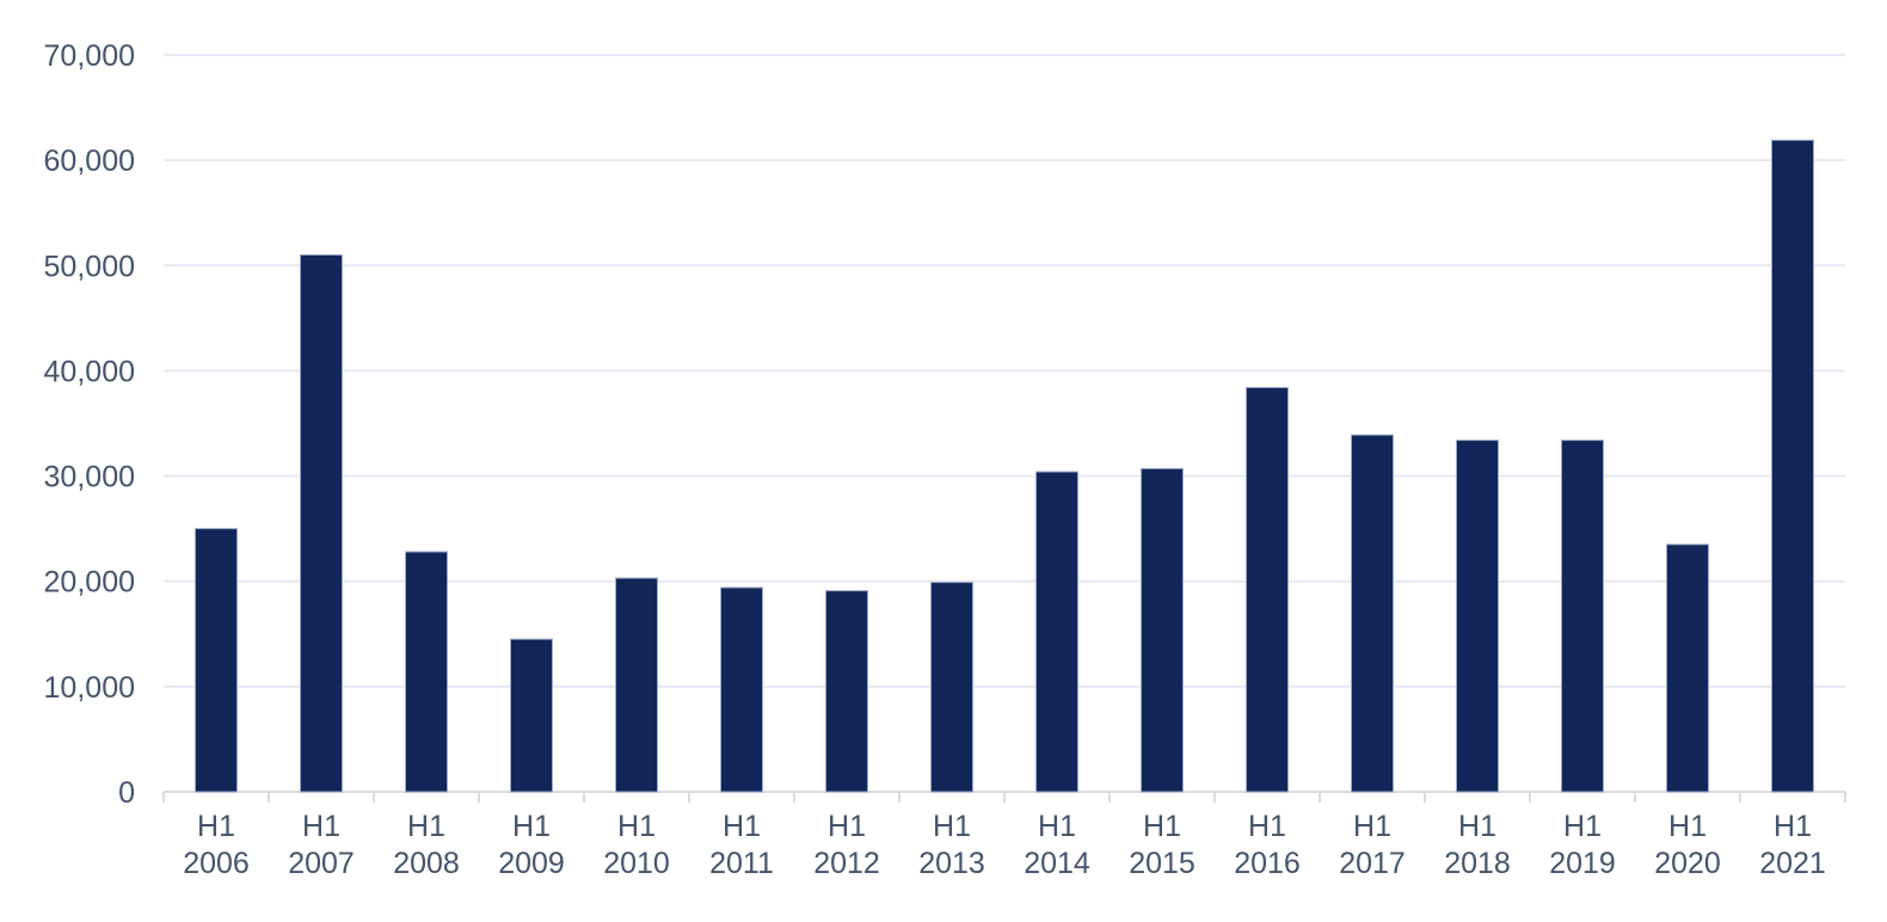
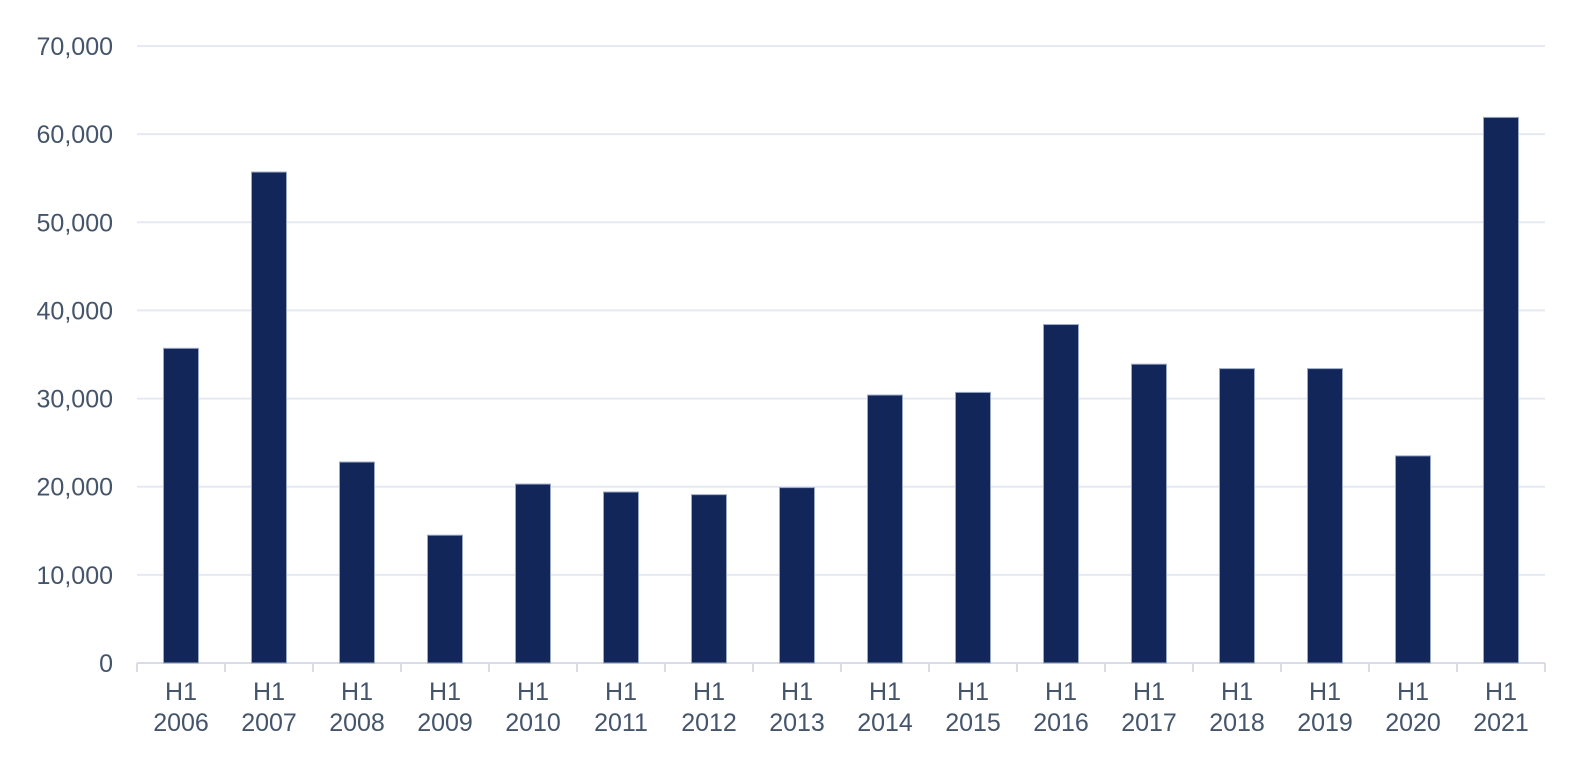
H1 2006: 25000 -> 36000
H1 2007: 51000 -> 56000
